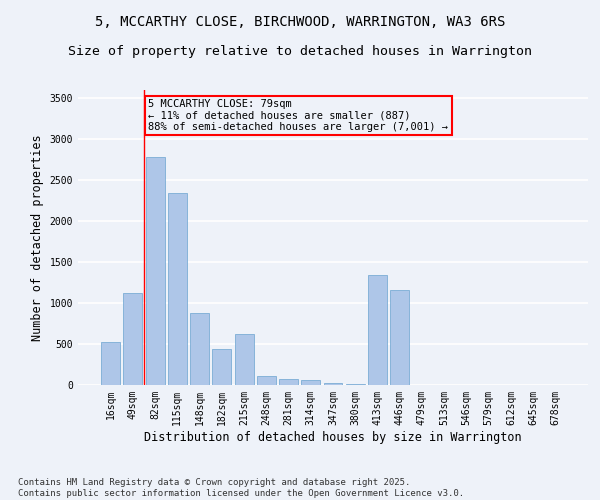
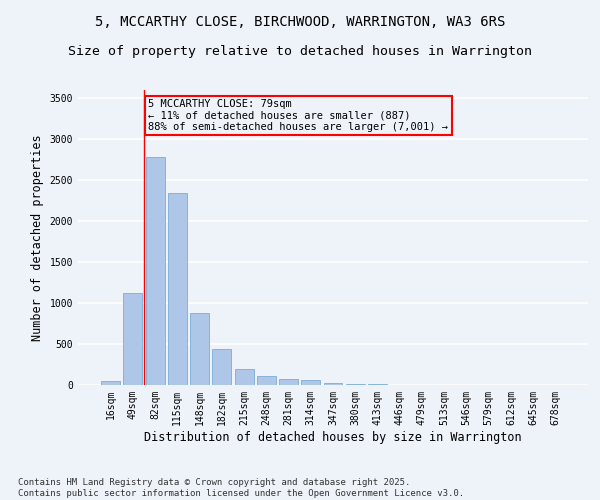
16sqm: 520 -> 50
215sqm: 620 -> 200
413sqm: 1340 -> 10
446sqm: 1160 -> 0
